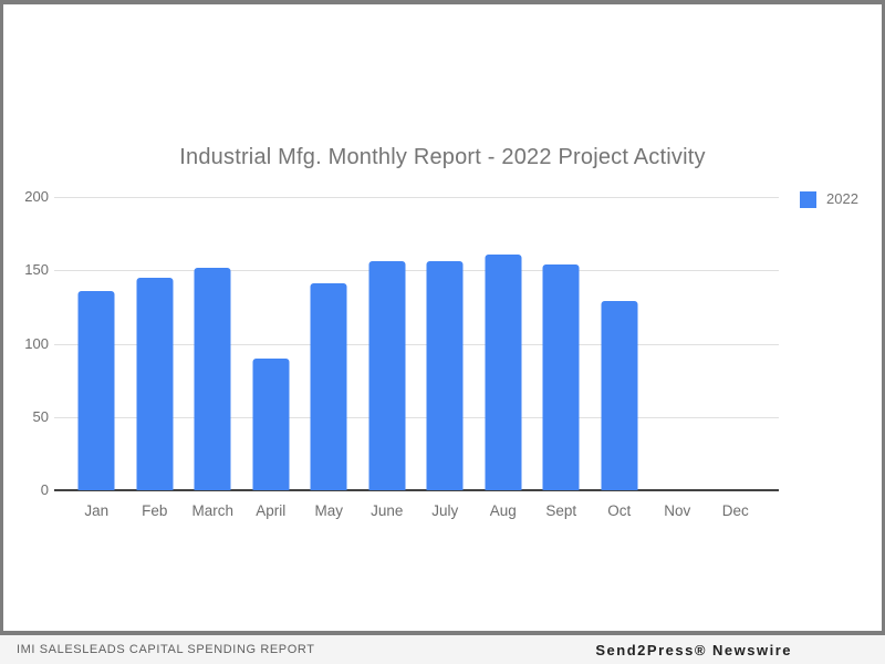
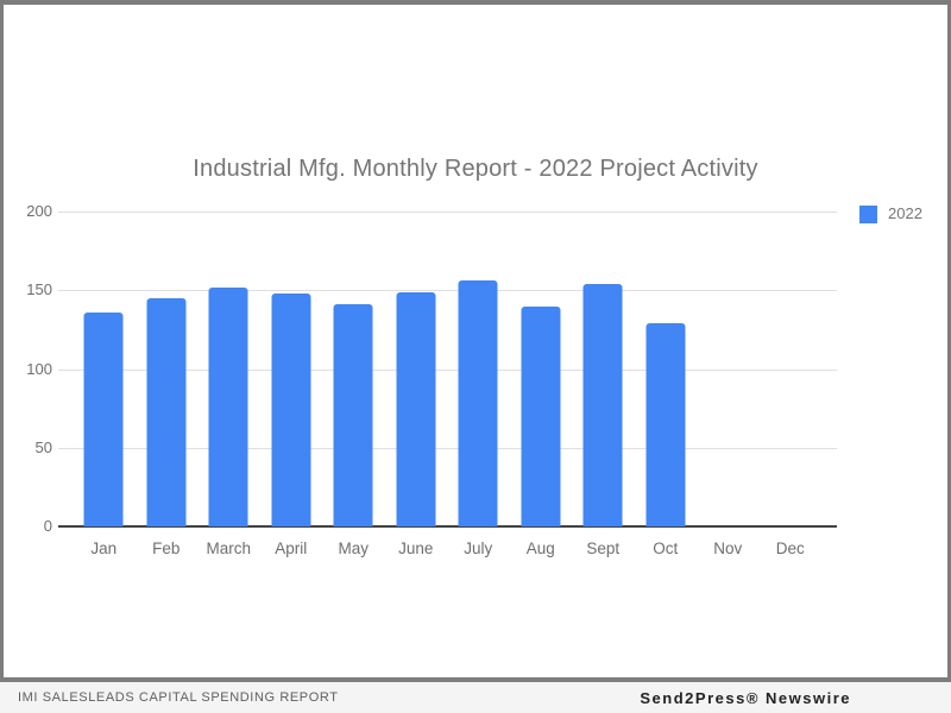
April: 90 -> 148
June: 156 -> 149
Aug: 161 -> 140
